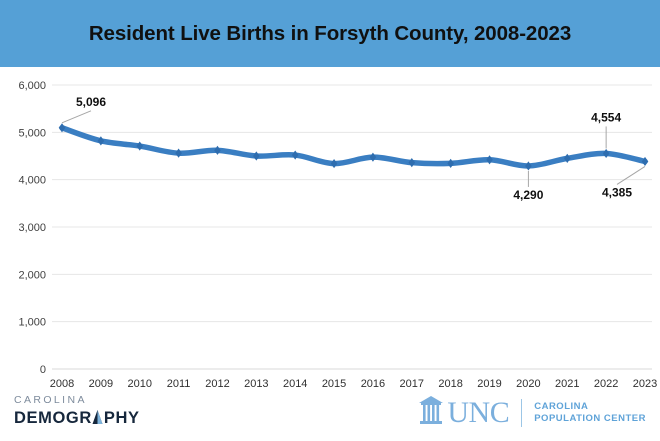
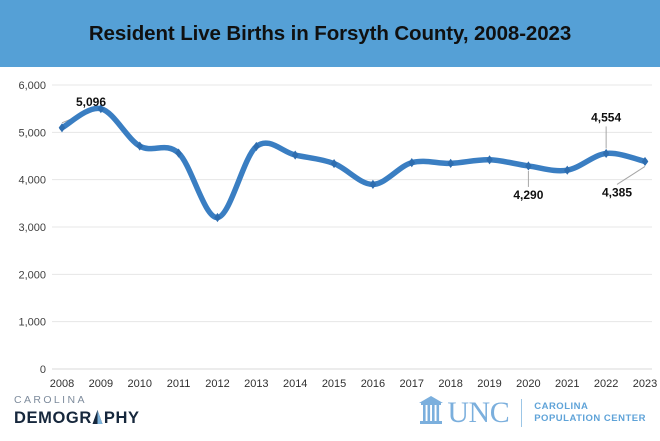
2009: 4800 -> 5500
2012: 4600 -> 3200
2013: 4500 -> 4700
2016: 4500 -> 3900
2021: 4400 -> 4200
